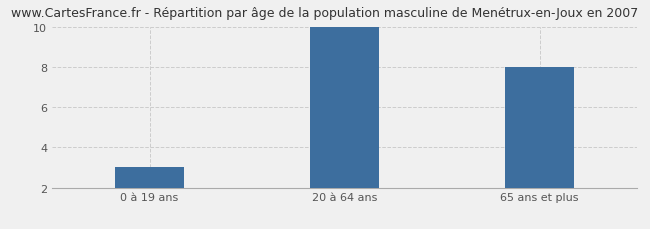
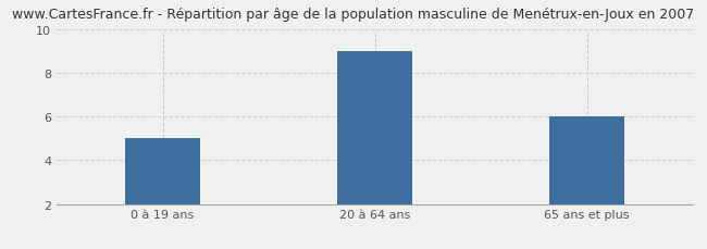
0 à 19 ans: 3 -> 5
20 à 64 ans: 10 -> 9
65 ans et plus: 8 -> 6
